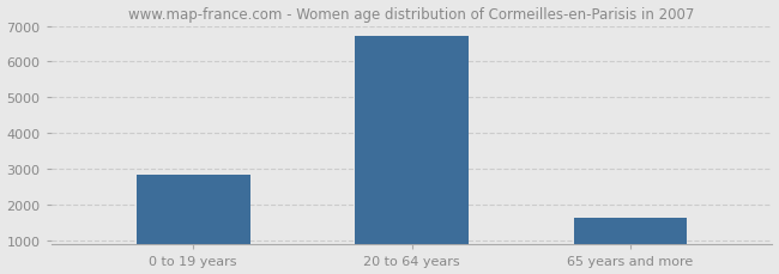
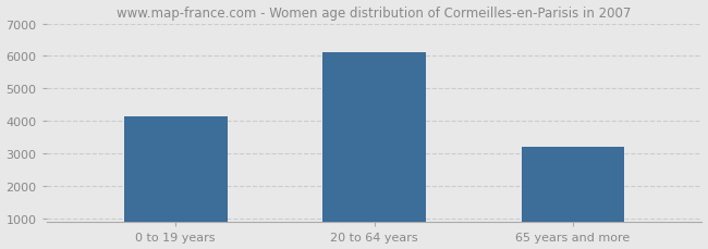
0 to 19 years: 2850 -> 4150
20 to 64 years: 6700 -> 6100
65 years and more: 1650 -> 3200
